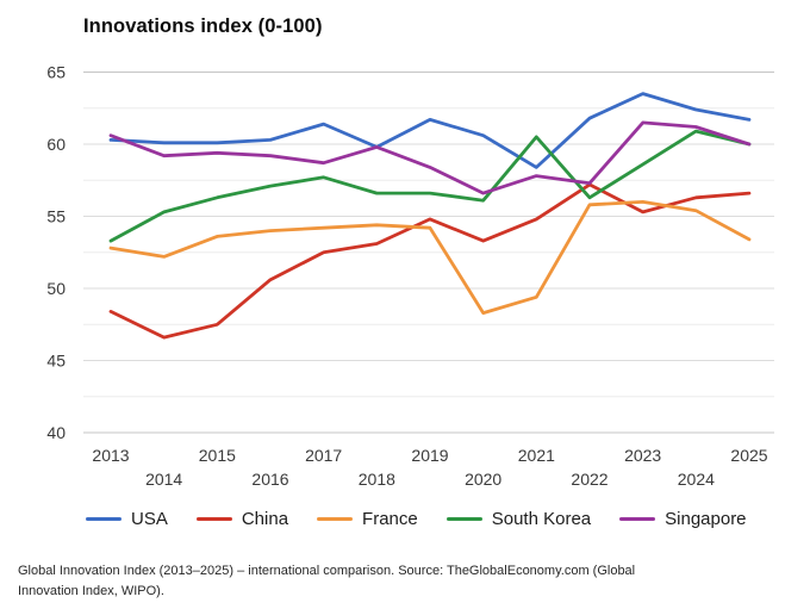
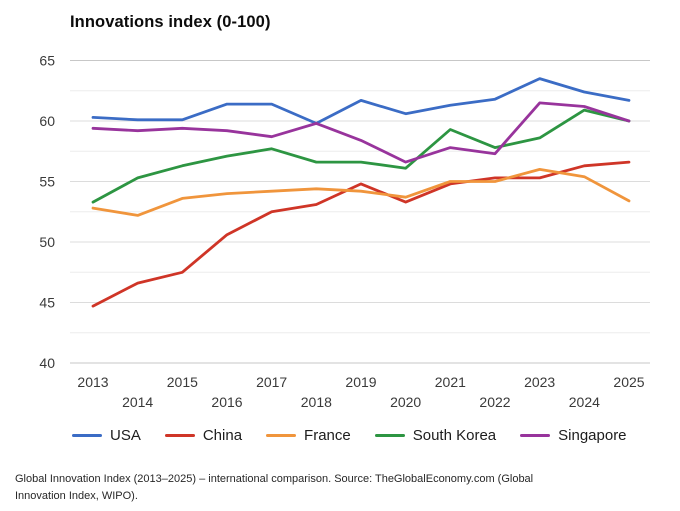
China/2013: 48.4 -> 44.7
Singapore/2013: 60.6 -> 59.4
USA/2016: 60.3 -> 61.4
France/2020: 48.3 -> 53.7
USA/2021: 58.4 -> 61.3
France/2021: 49.4 -> 55.0
South Korea/2021: 60.5 -> 59.3
China/2022: 57.2 -> 55.3
France/2022: 55.8 -> 55.0
South Korea/2022: 56.3 -> 57.8
